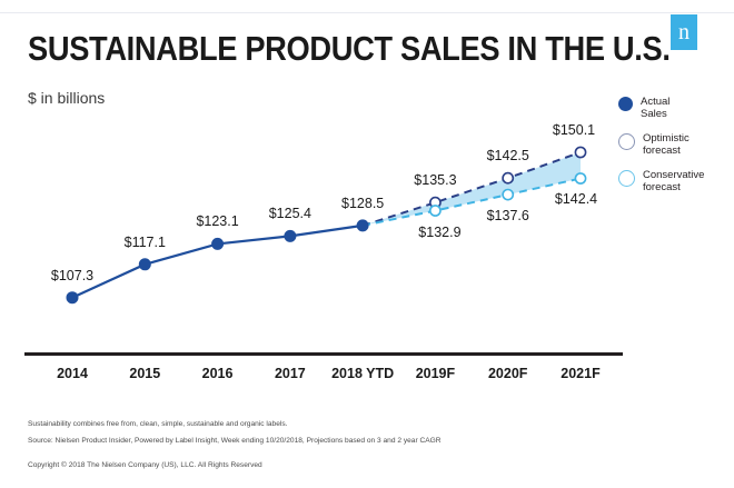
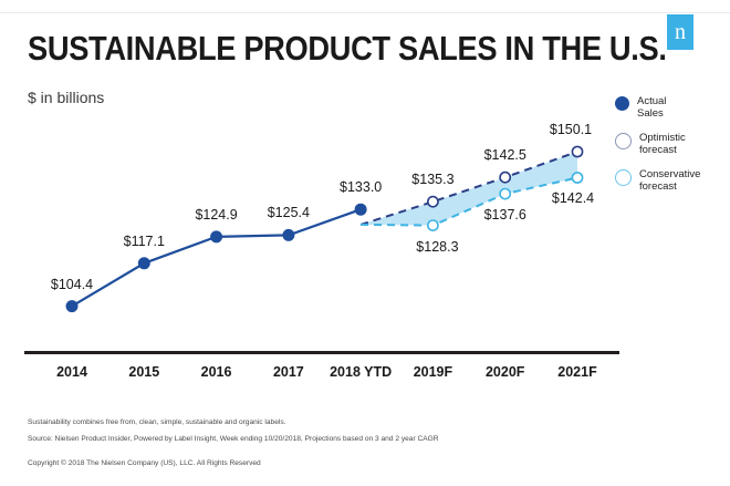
Actual Sales/2014: $107.3 -> $104.4
Actual Sales/2016: $123.1 -> $124.9
Actual Sales/2018 YTD: $128.5 -> $133.0
Conservative forecast/2019F: $132.9 -> $128.3
